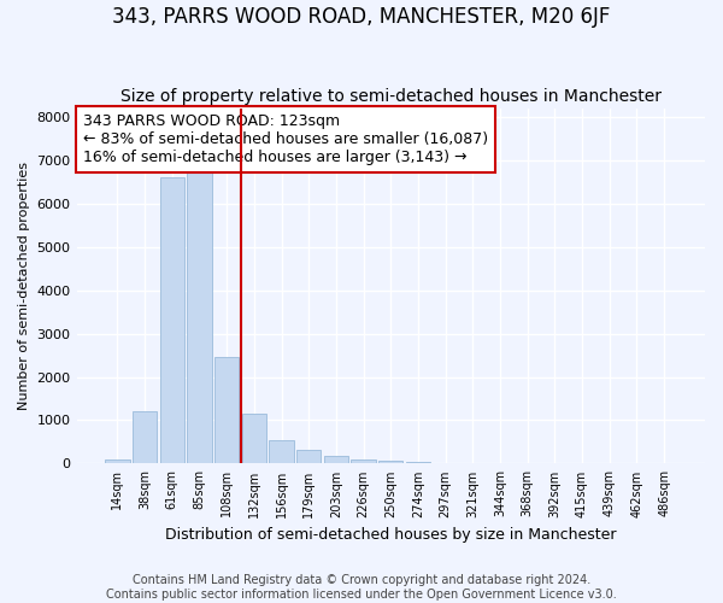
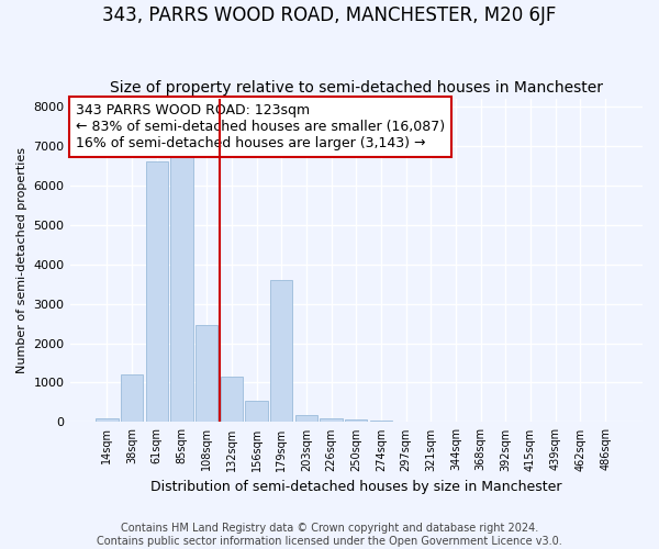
179sqm: 330 -> 3600
